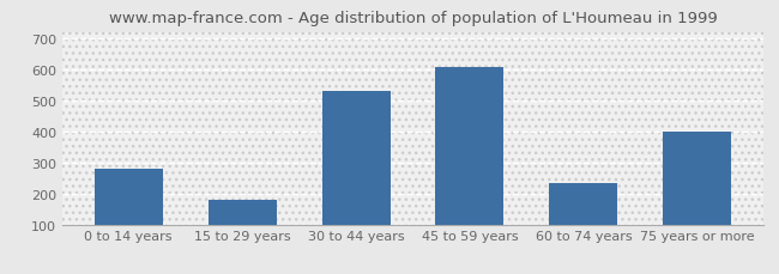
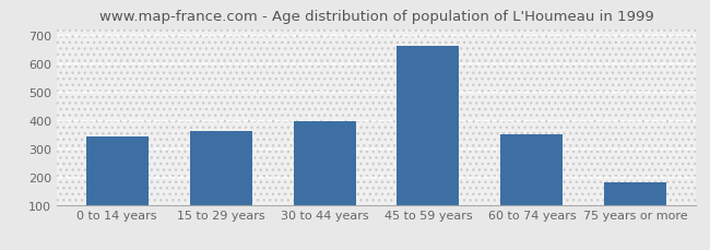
0 to 14 years: 280 -> 340
15 to 29 years: 180 -> 360
30 to 44 years: 530 -> 395
45 to 59 years: 605 -> 660
60 to 74 years: 235 -> 350
75 years or more: 400 -> 178
